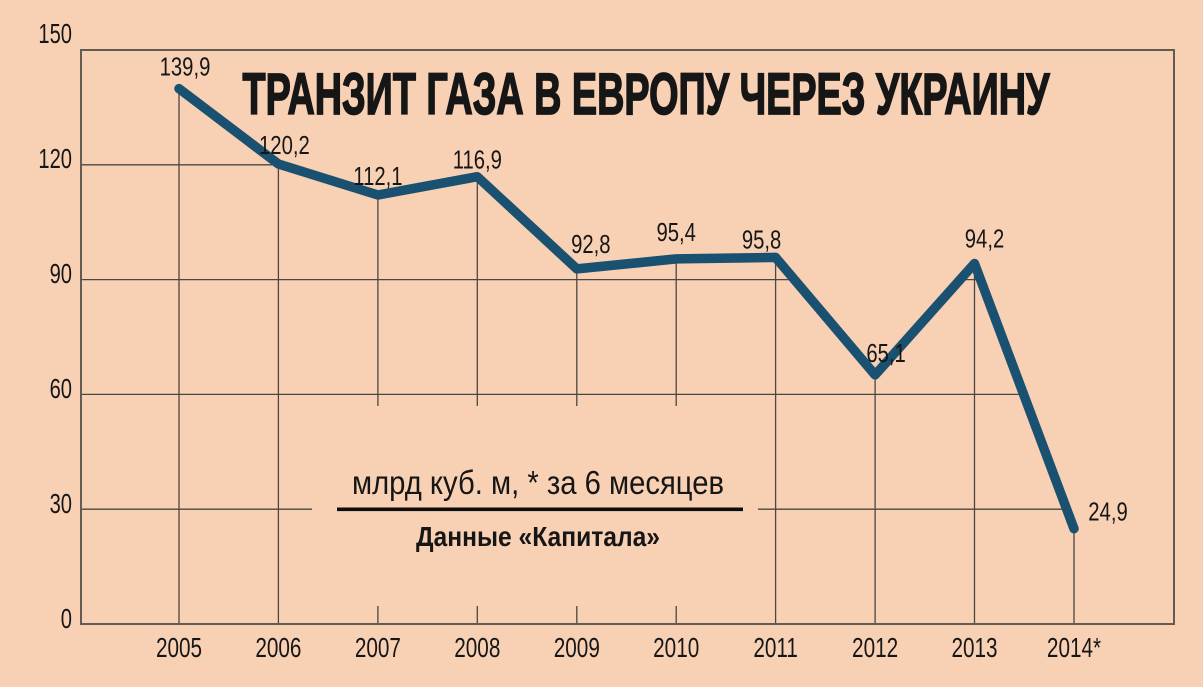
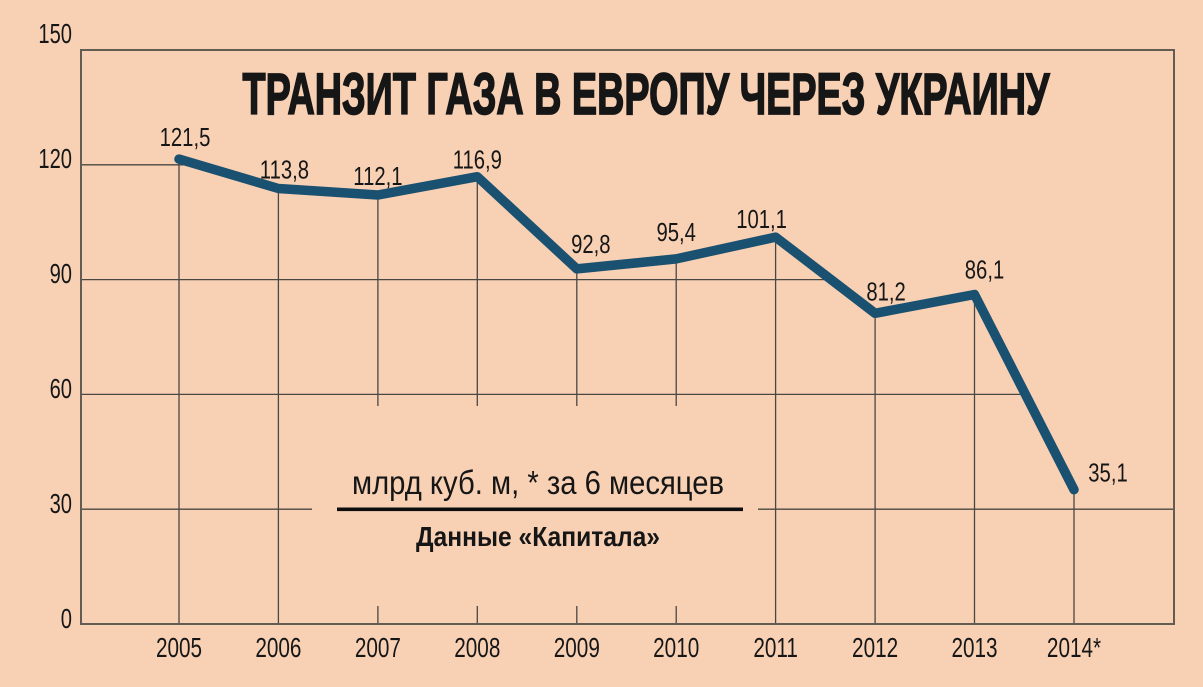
2005: 139,9 -> 121,5
2006: 120,2 -> 113,8
2011: 95,8 -> 101,1
2012: 65,1 -> 81,2
2013: 94,2 -> 86,1
2014*: 24,9 -> 35,1
